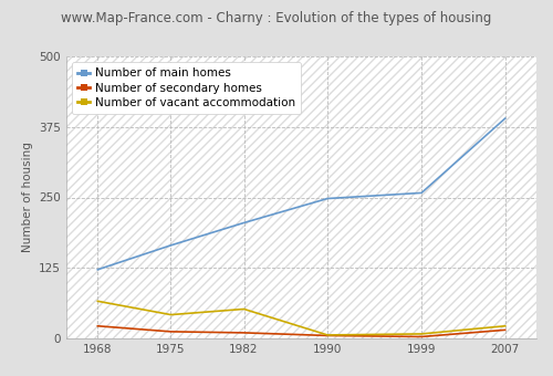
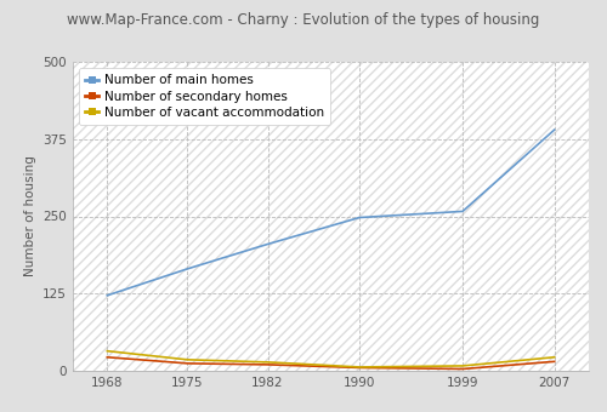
Number of vacant accommodation/1968: 66 -> 32
Number of vacant accommodation/1975: 42 -> 18
Number of vacant accommodation/1982: 52 -> 14
